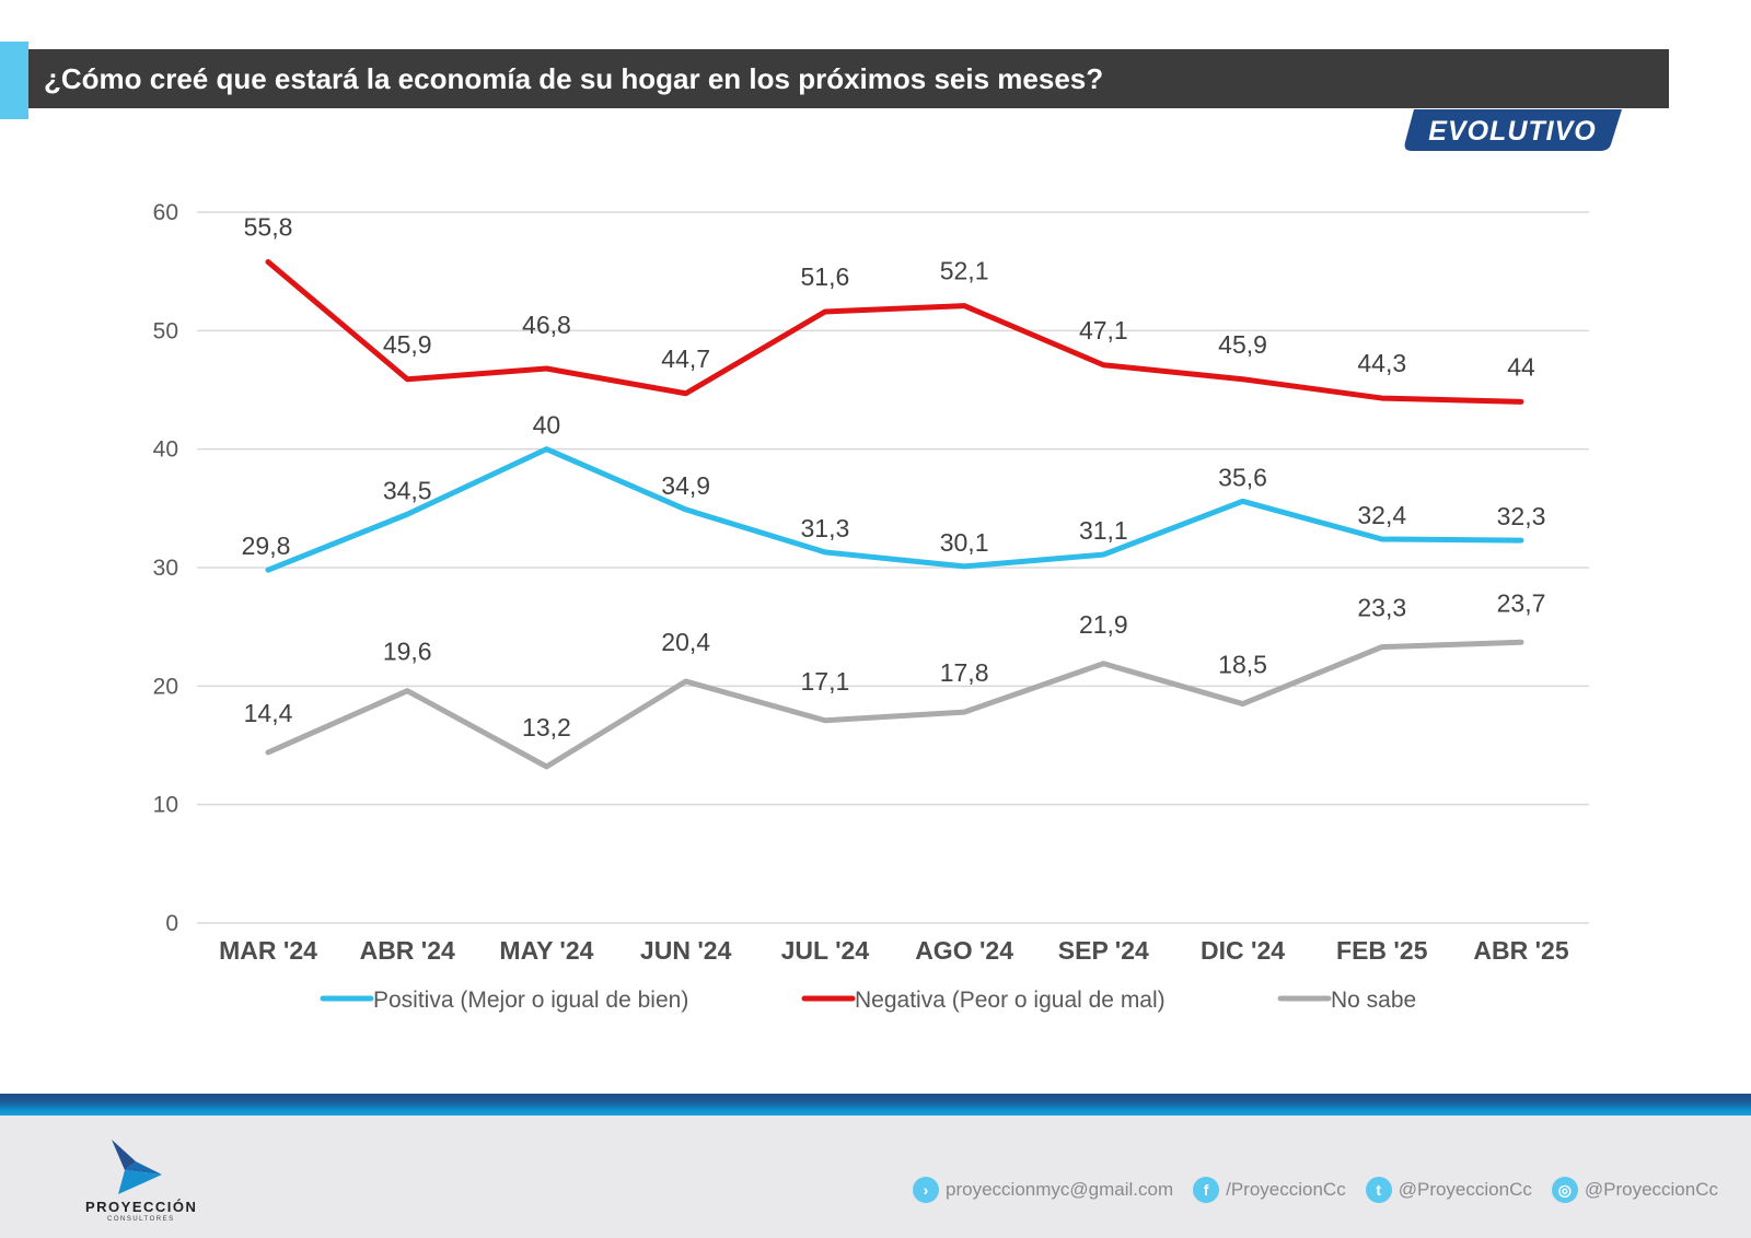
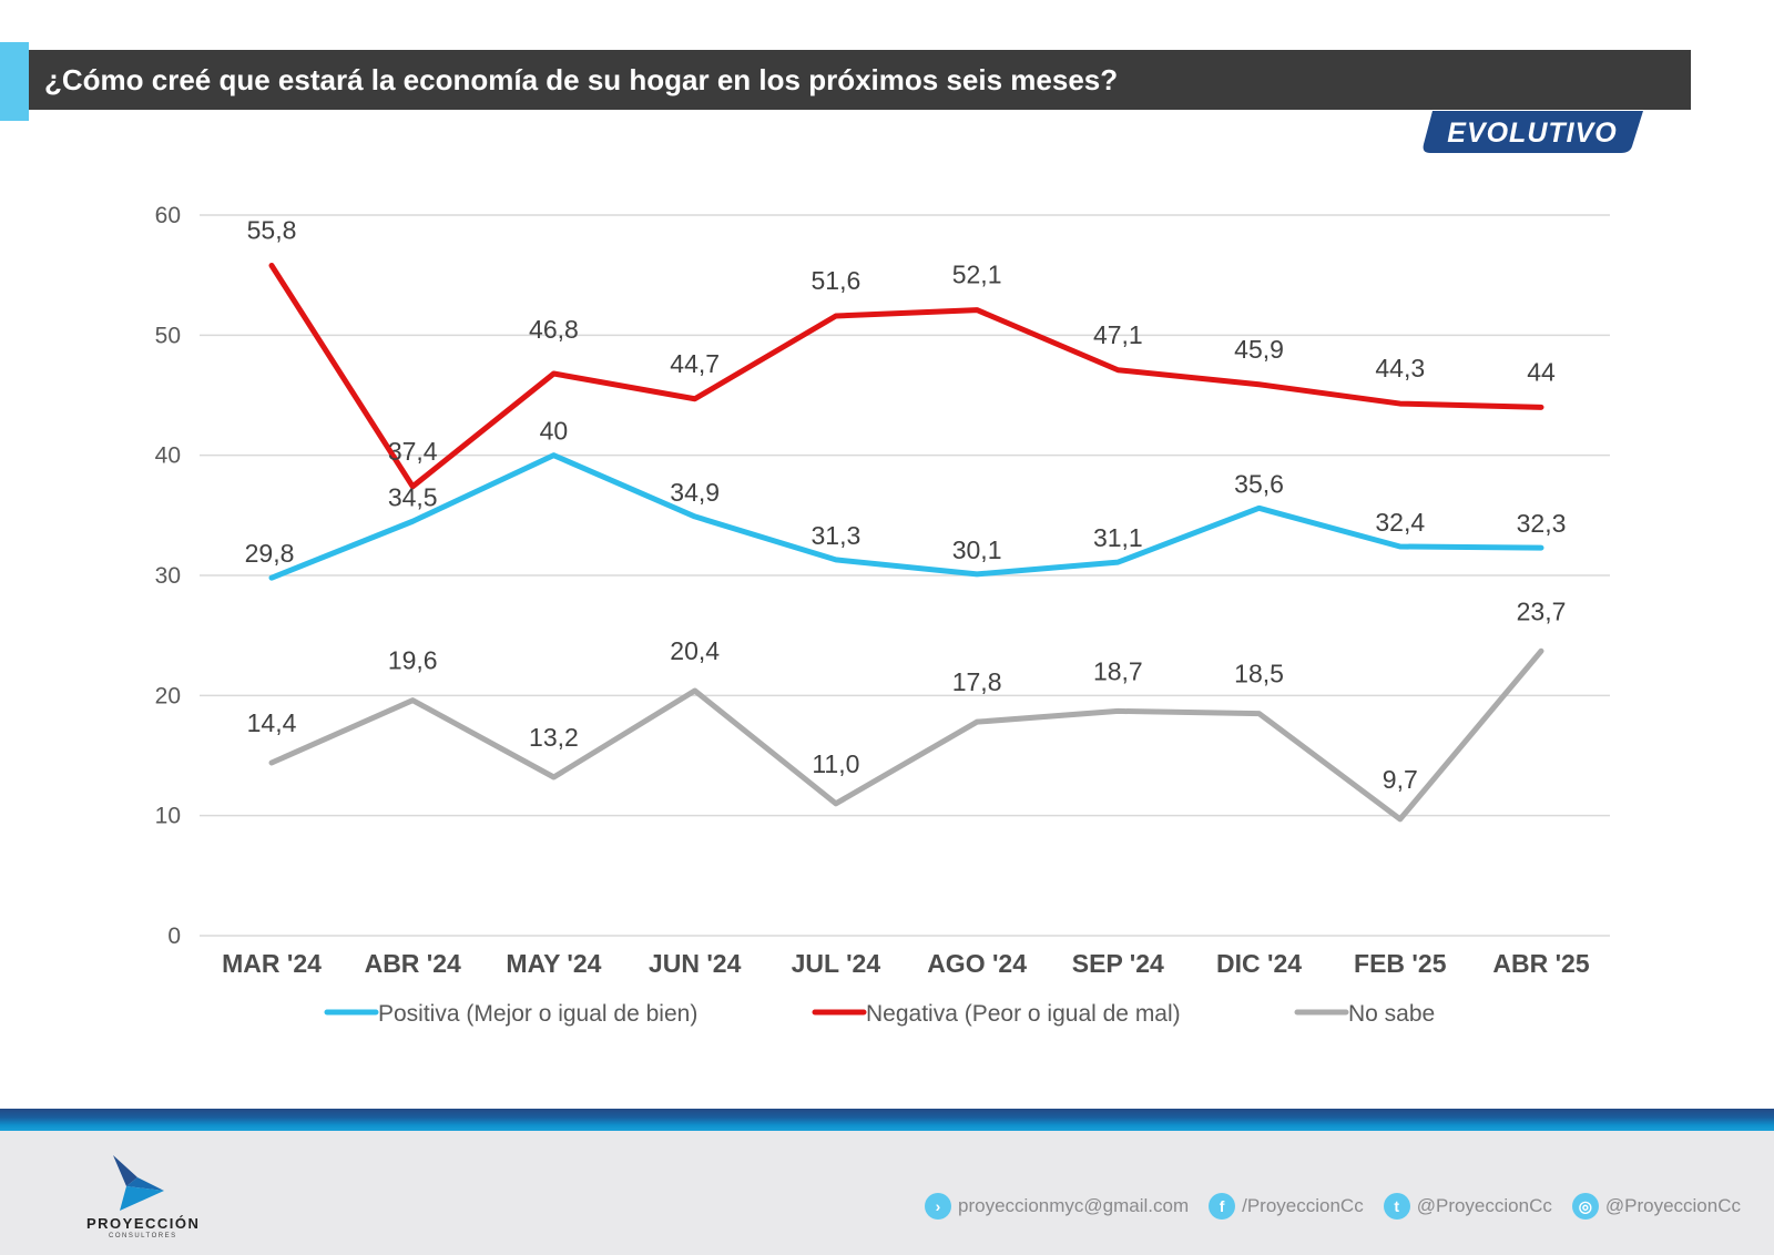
Negativa (Peor o igual de mal)/ABR '24: 45,9 -> 37,4
No sabe/JUL '24: 17,1 -> 11,0
No sabe/SEP '24: 21,9 -> 18,7
No sabe/FEB '25: 23,3 -> 9,7
